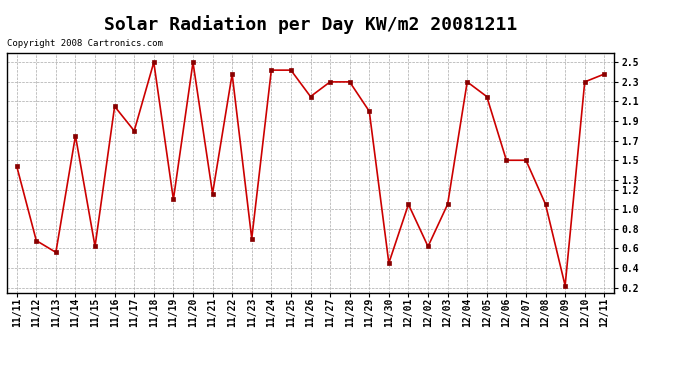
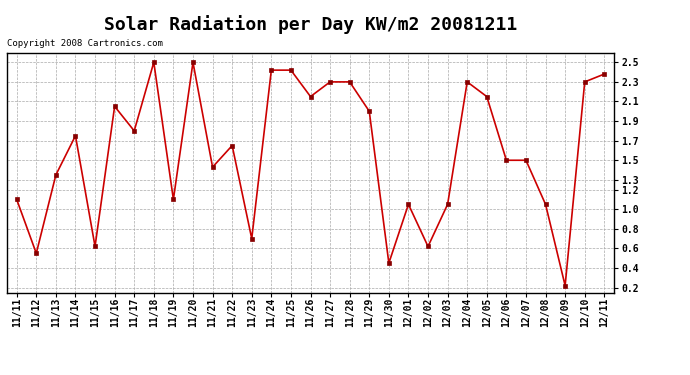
11/11: 1.44 -> 1.10
11/12: 0.68 -> 0.55
11/13: 0.56 -> 1.35
11/21: 1.16 -> 1.43
11/22: 2.38 -> 1.65
